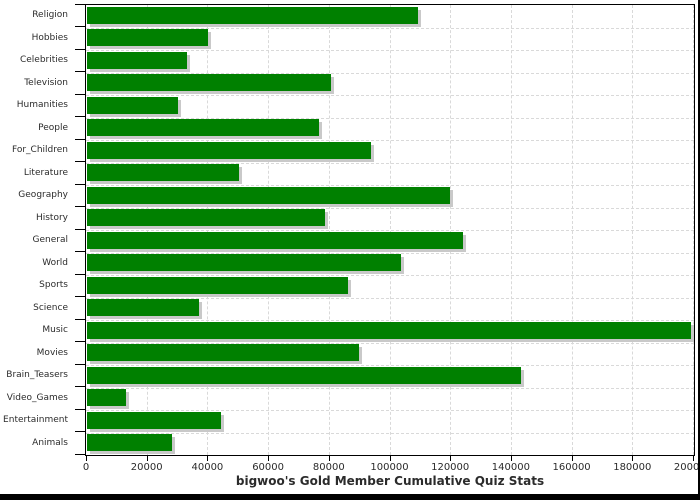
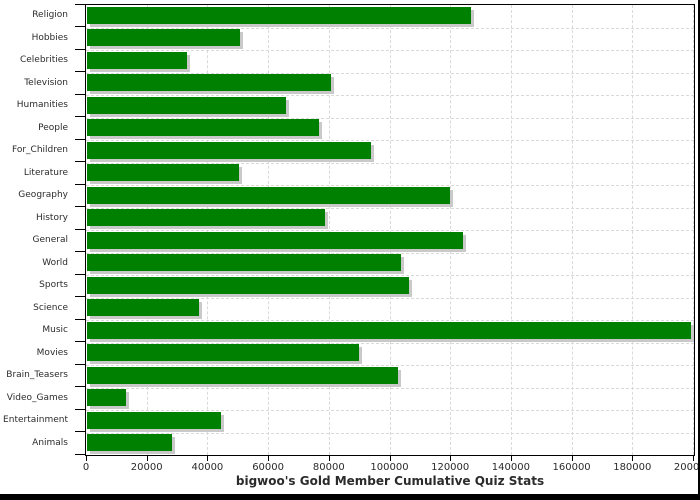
Religion: 109000 -> 126000
Hobbies: 40000 -> 50000
Humanities: 30000 -> 66000
Sports: 86000 -> 106000
Brain_Teasers: 143000 -> 102000
